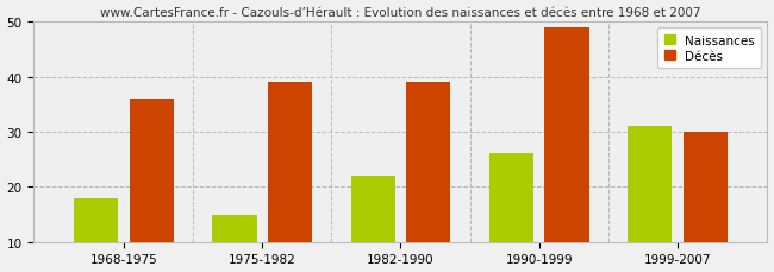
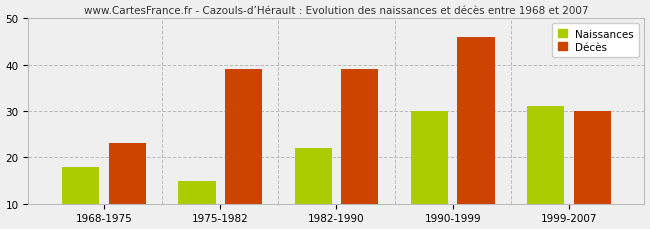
Décès/1968-1975: 36 -> 23
Naissances/1990-1999: 26 -> 30
Décès/1990-1999: 49 -> 46
